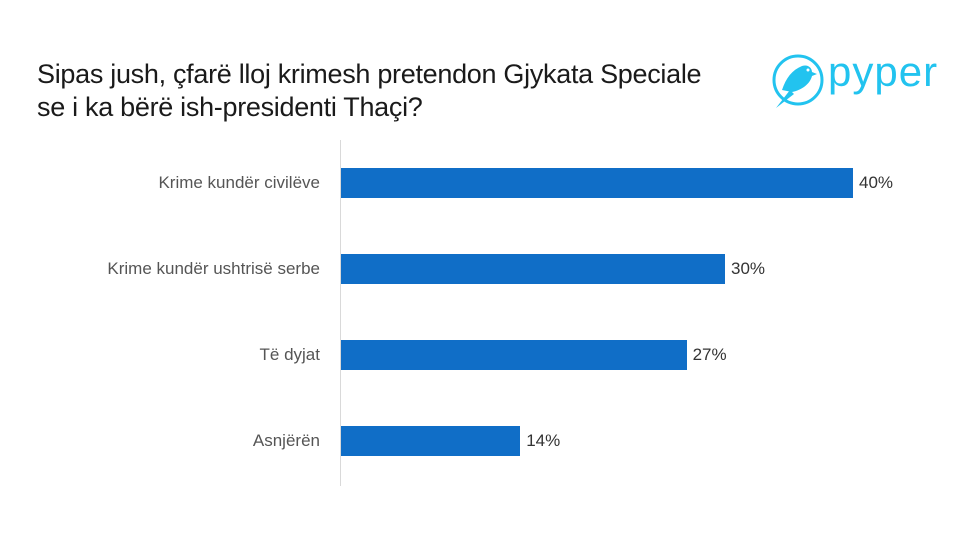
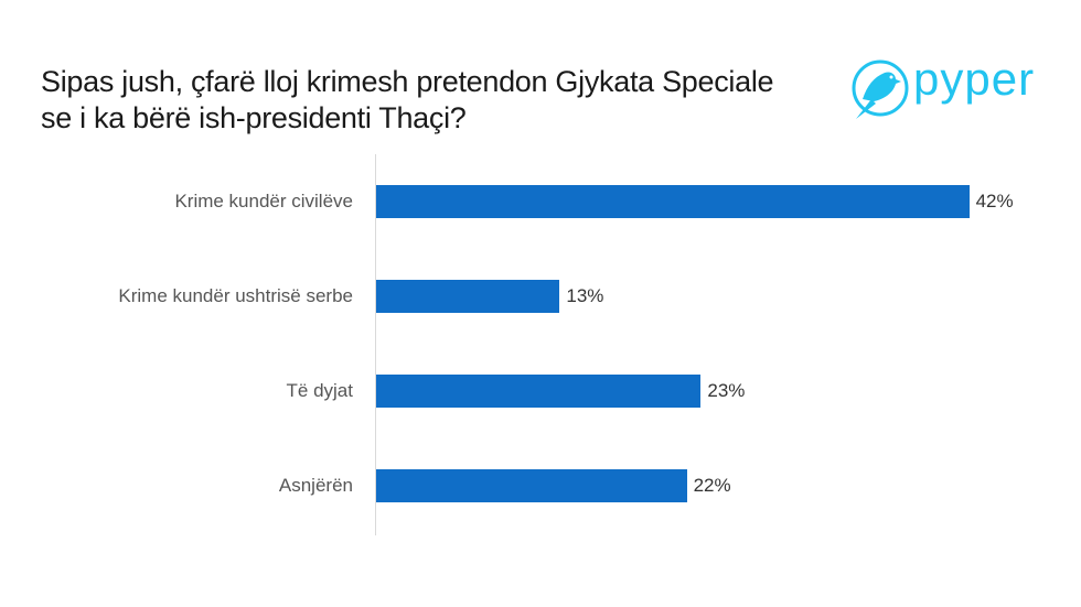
Krime kundër civilëve: 40% -> 42%
Krime kundër ushtrisë serbe: 30% -> 13%
Të dyjat: 27% -> 23%
Asnjërën: 14% -> 22%
